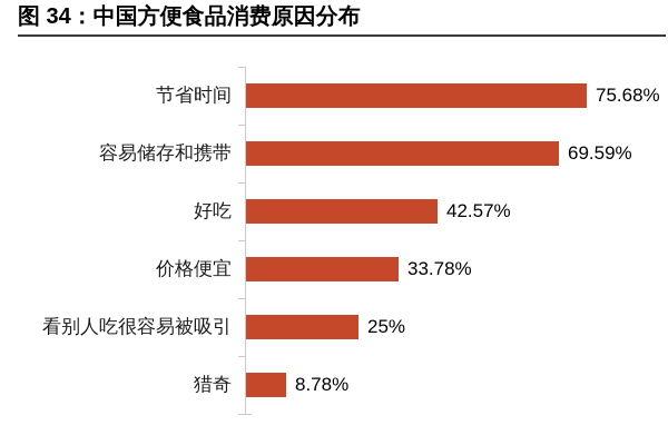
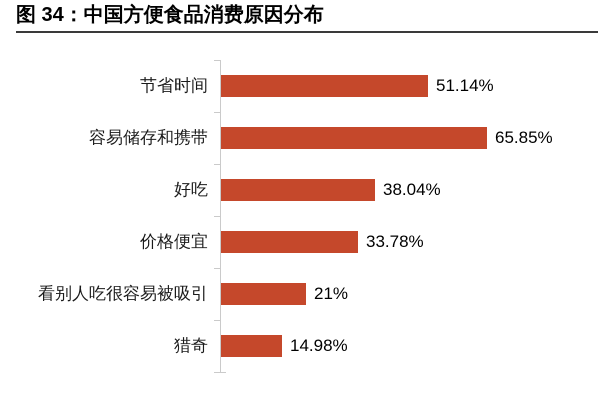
节省时间: 75.68% -> 51.14%
容易储存和携带: 69.59% -> 65.85%
好吃: 42.57% -> 38.04%
看别人吃很容易被吸引: 25% -> 21%
猎奇: 8.78% -> 14.98%
